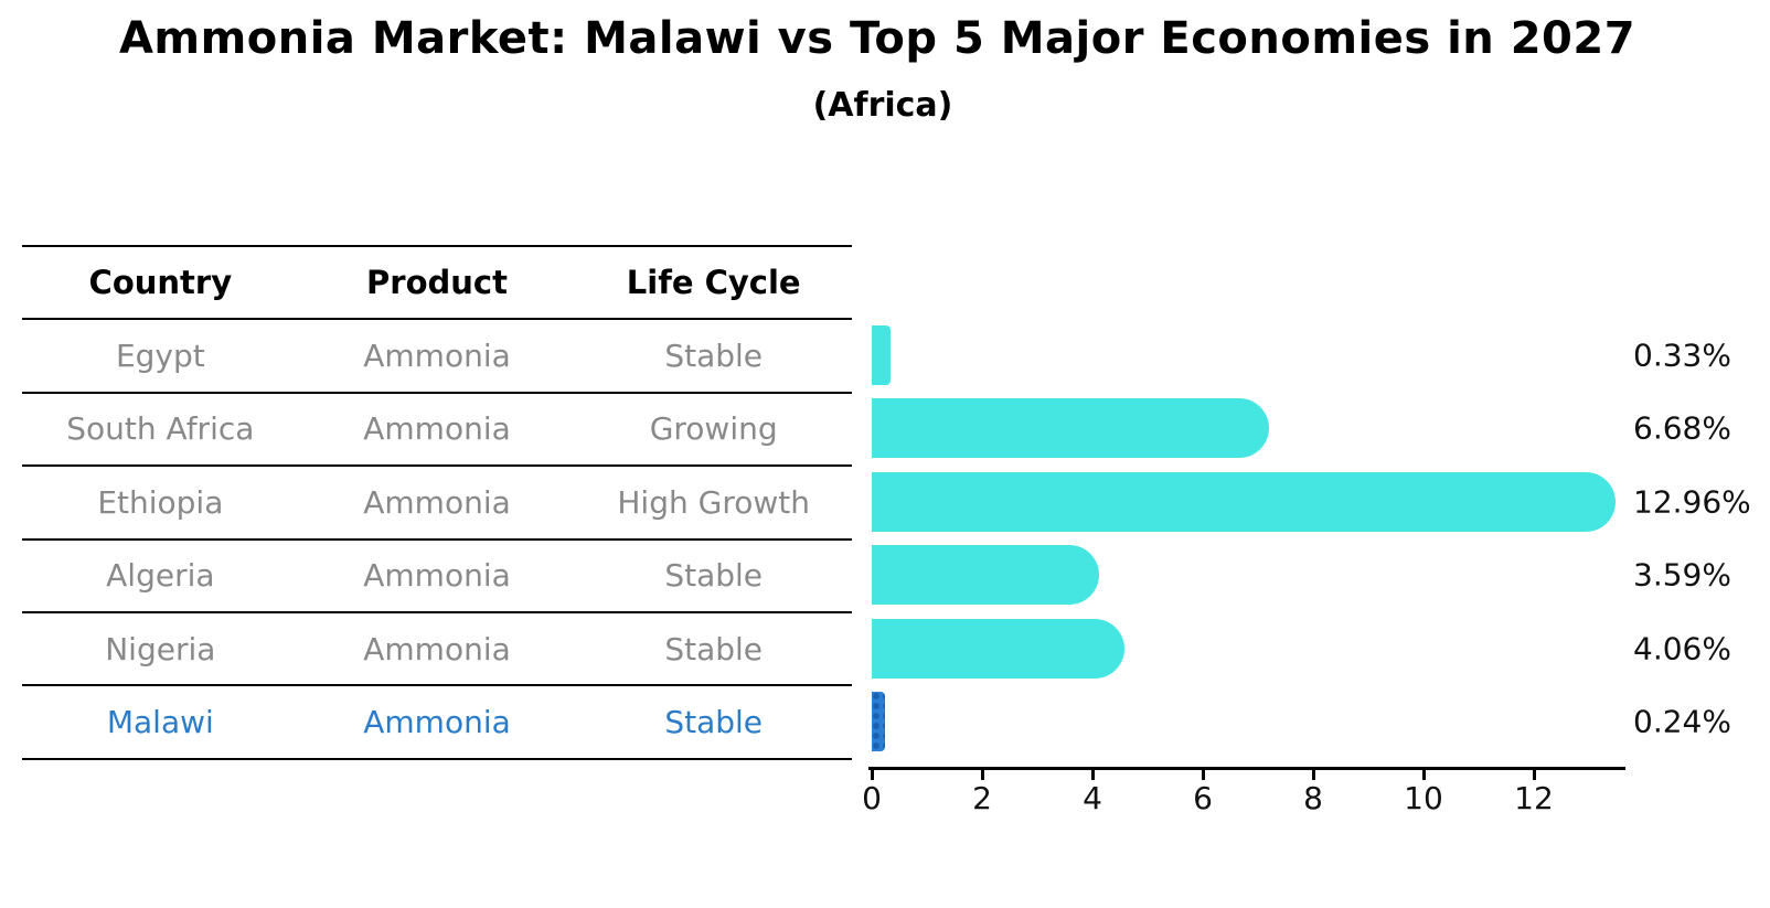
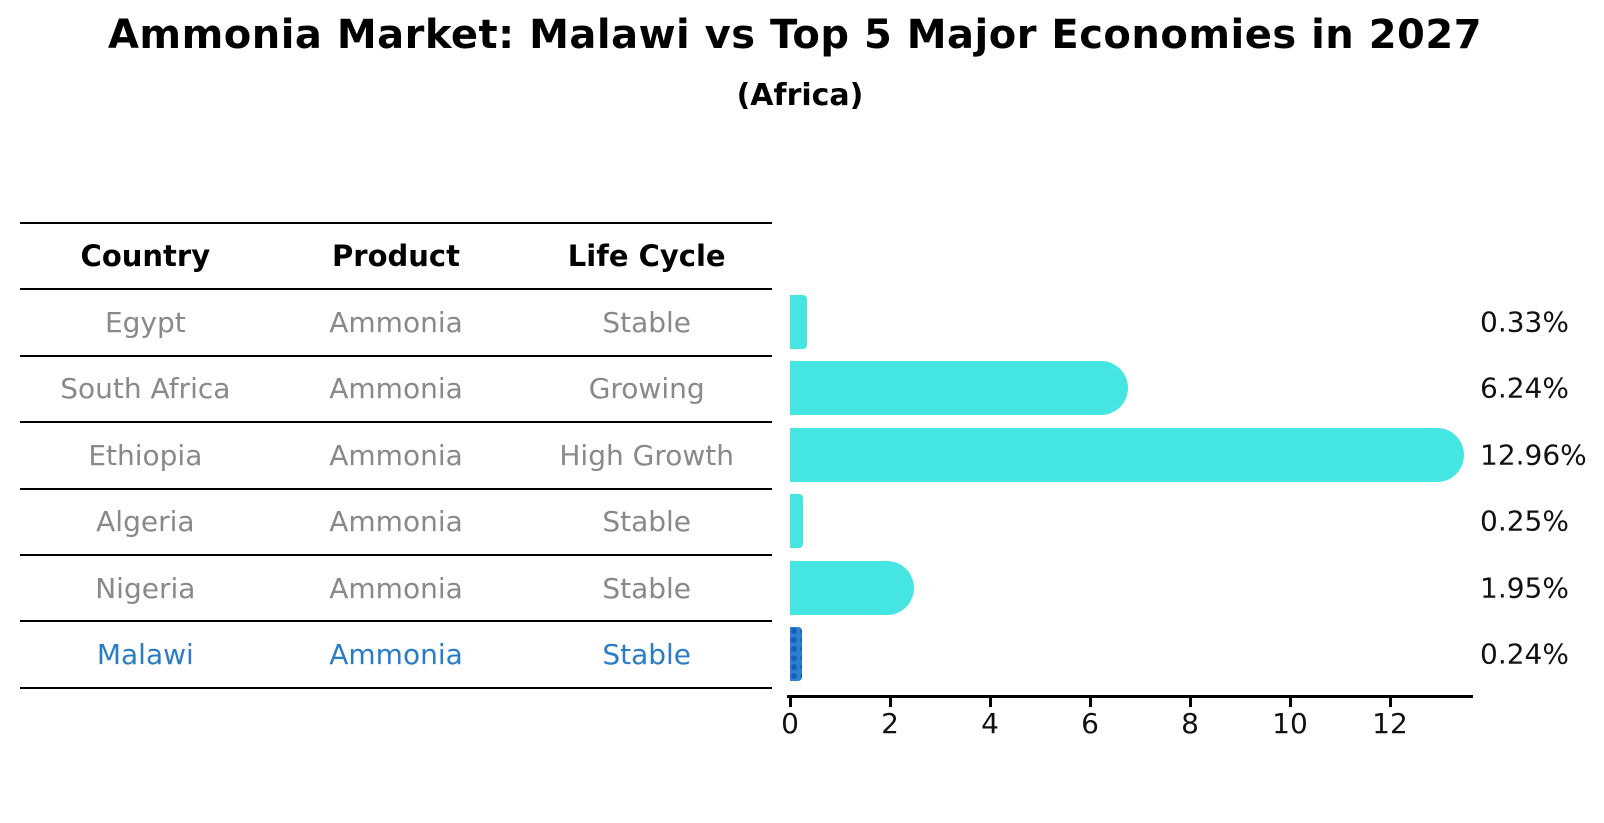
South Africa: 6.68% -> 6.24%
Algeria: 3.59% -> 0.25%
Nigeria: 4.06% -> 1.95%
